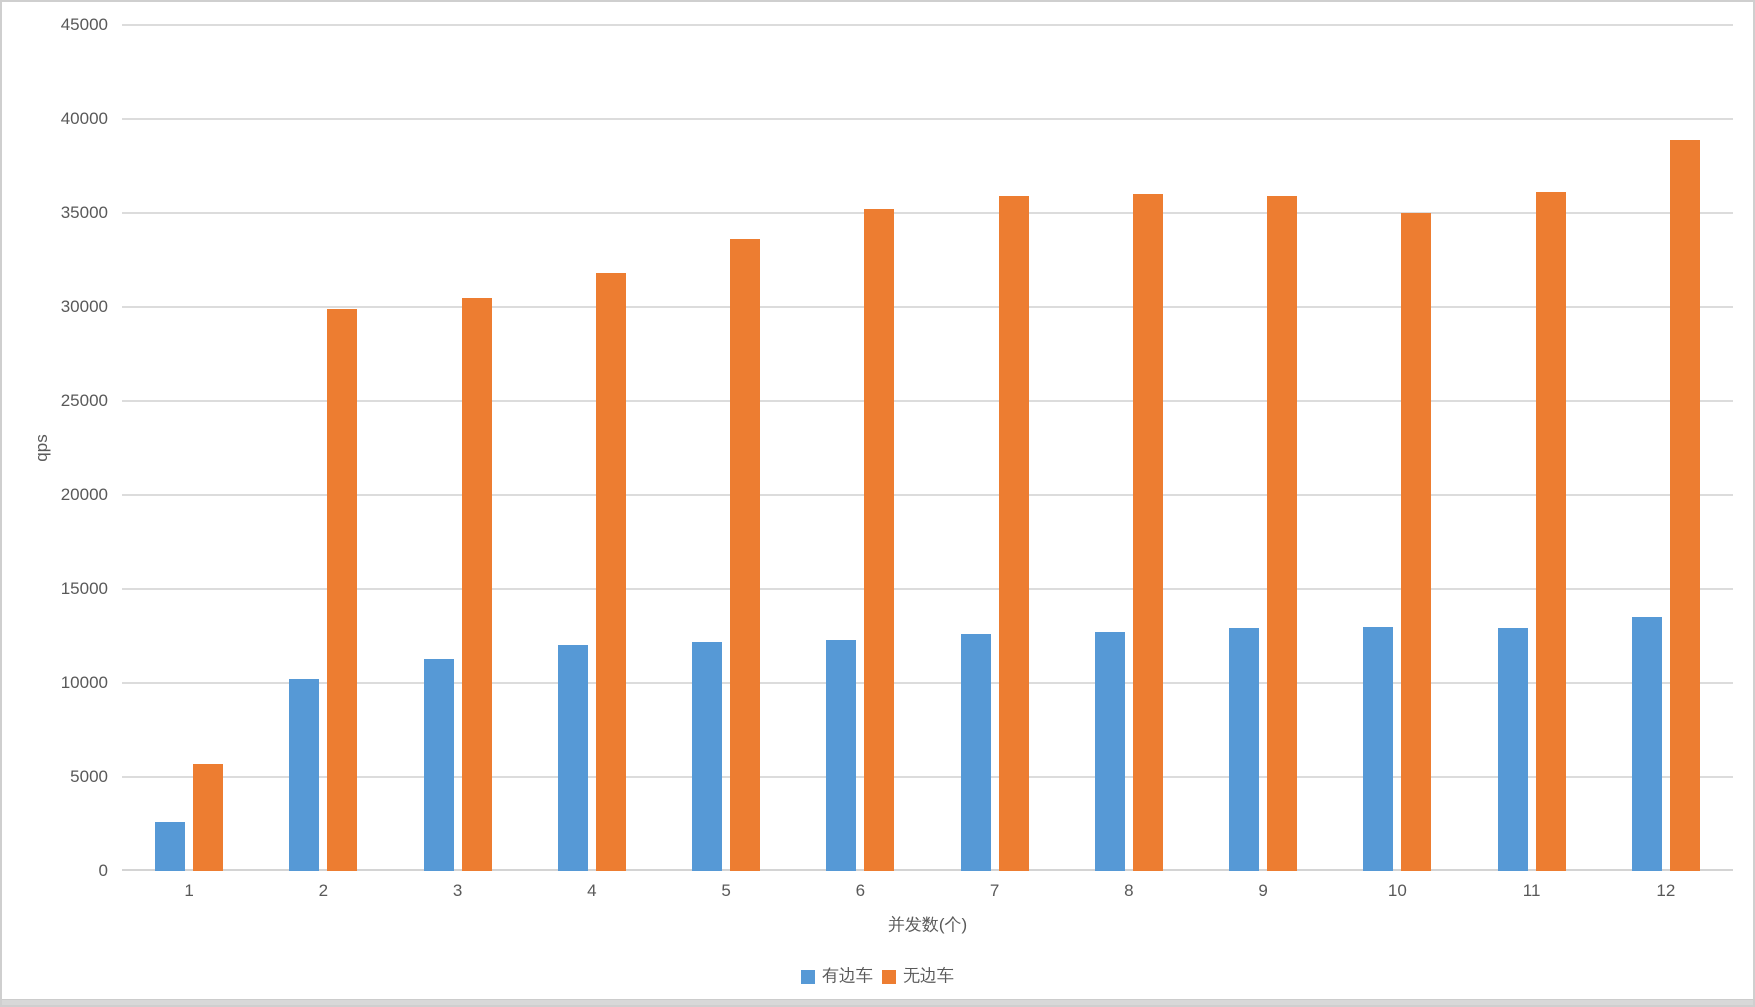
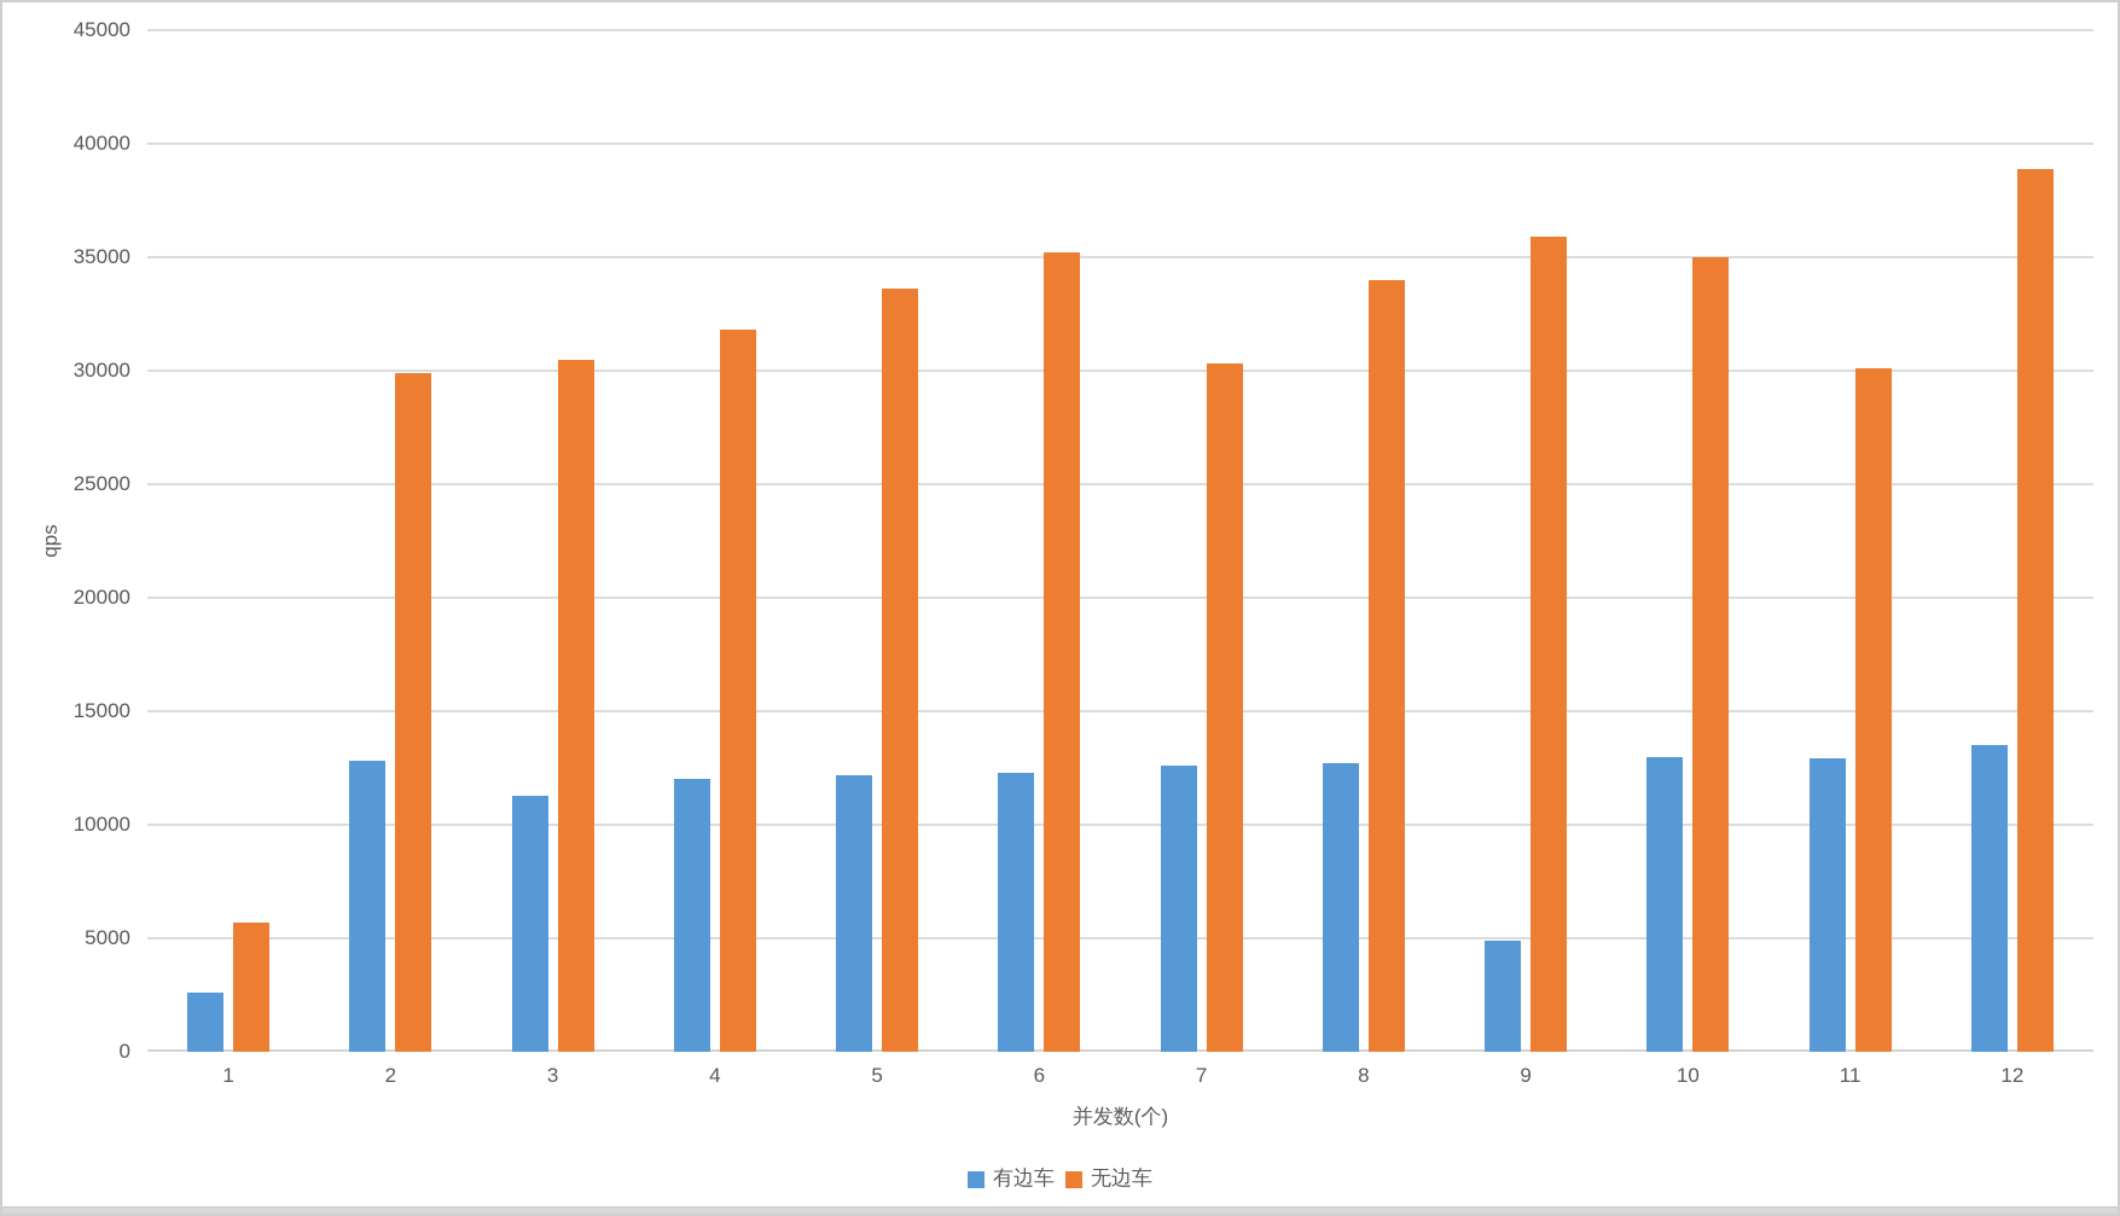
有边车/2: 10200 -> 12800
无边车/7: 35900 -> 30300
无边车/8: 36000 -> 34000
有边车/9: 12900 -> 4900
无边车/11: 36100 -> 30100
